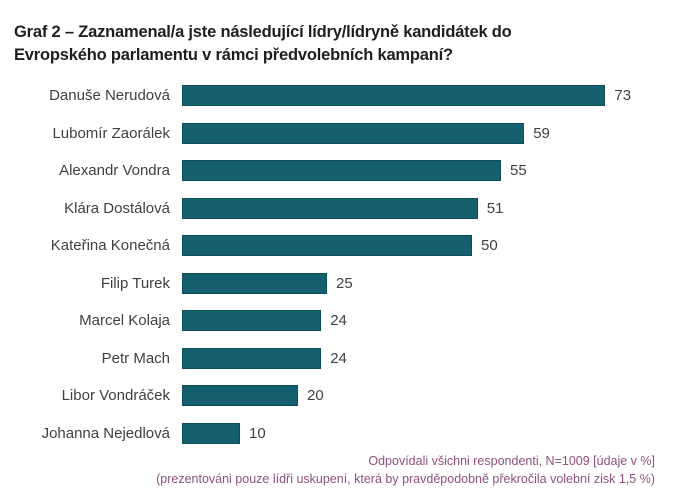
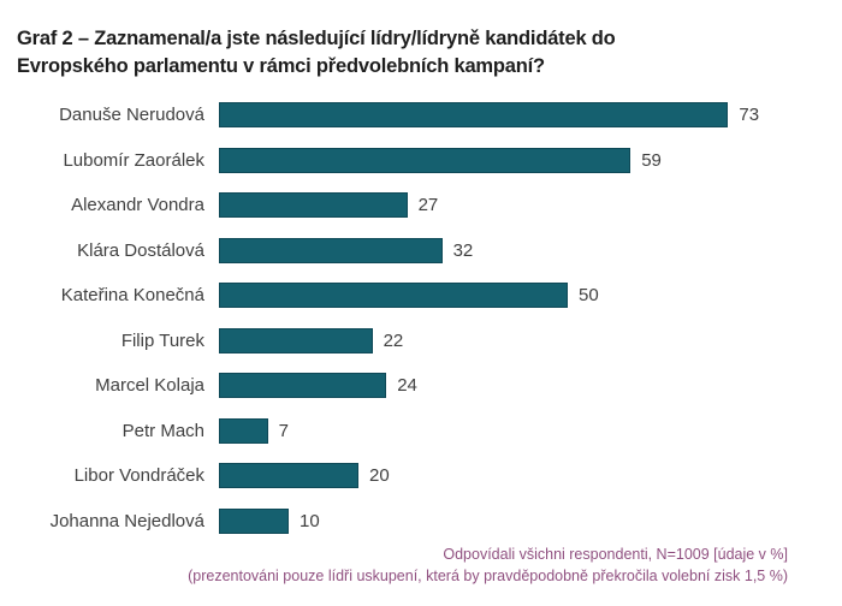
Alexandr Vondra: 55 -> 27
Klára Dostálová: 51 -> 32
Filip Turek: 25 -> 22
Petr Mach: 24 -> 7
